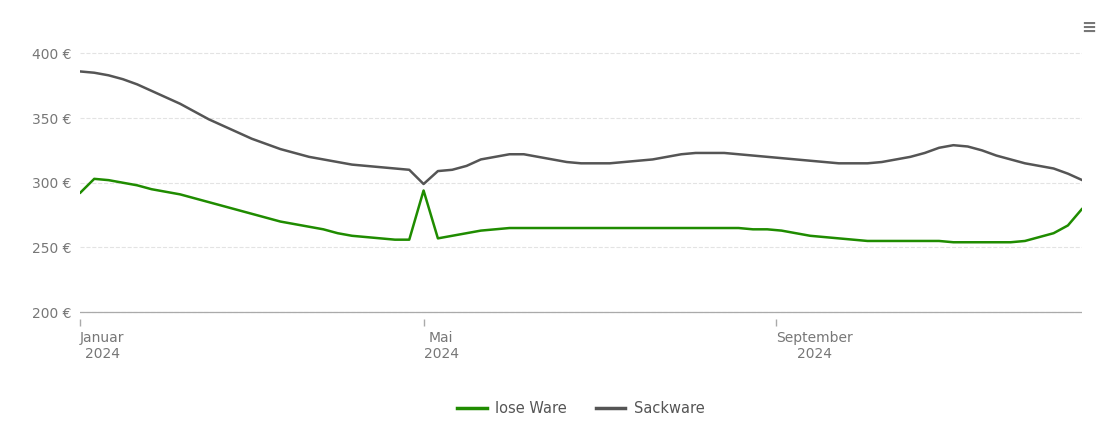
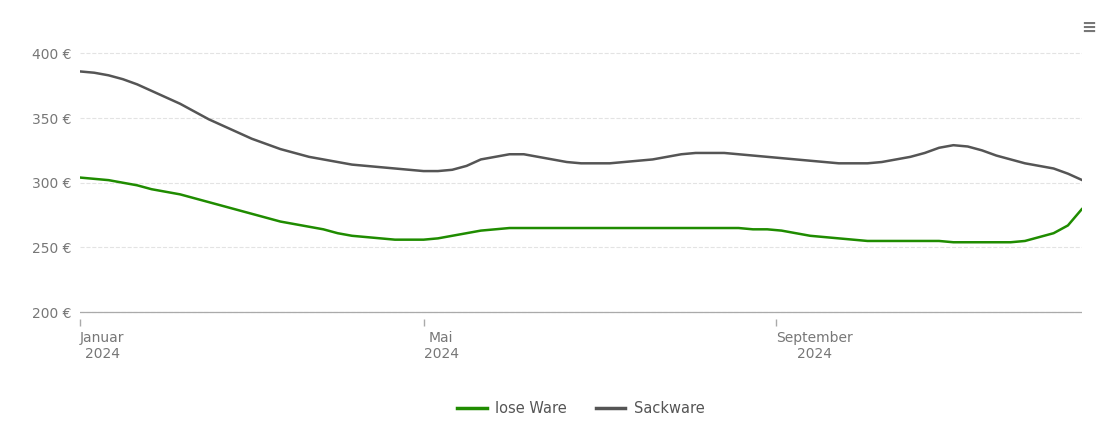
lose Ware/Januar 2024: 292 € -> 304 €
lose Ware/Mai 2024: 294 € -> 256 €
Sackware/Mai 2024: 299 € -> 309 €
